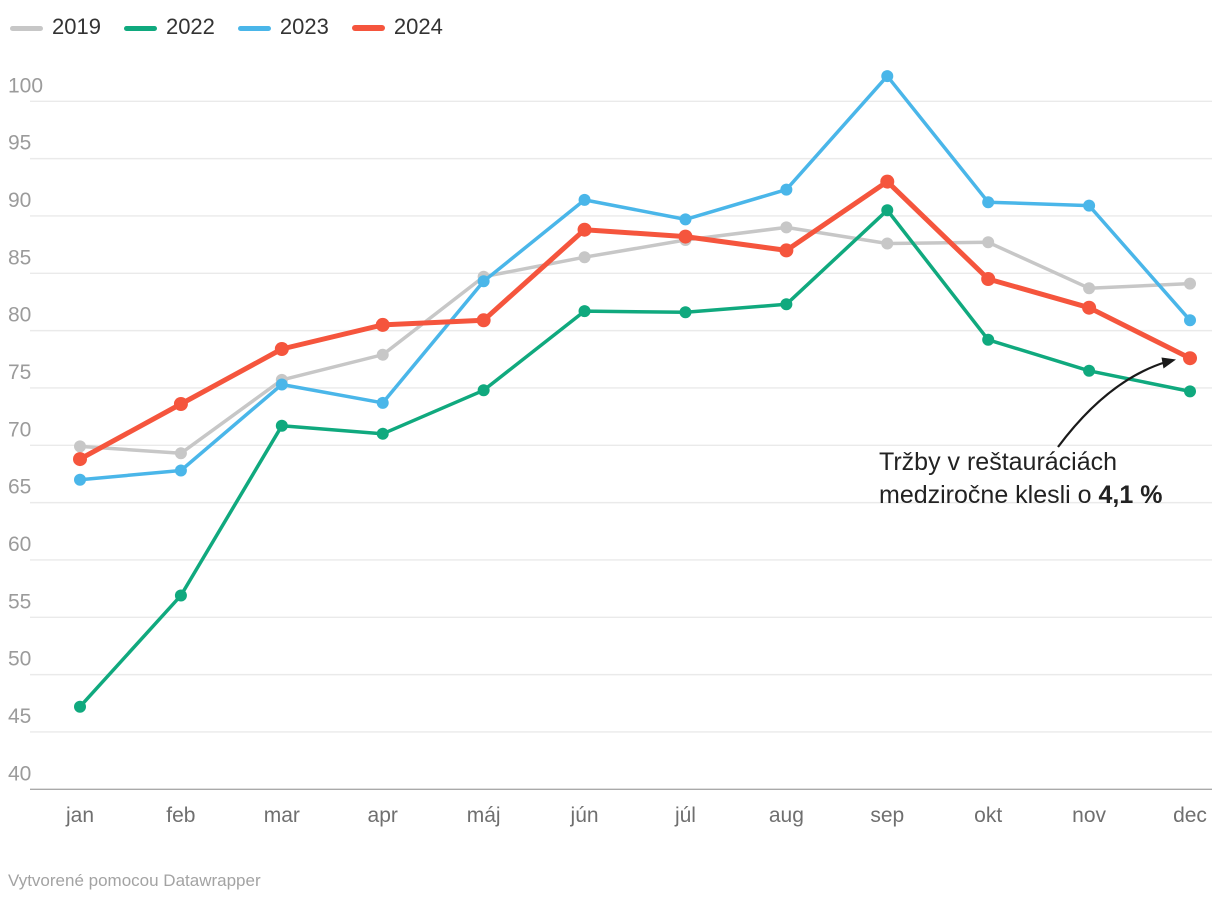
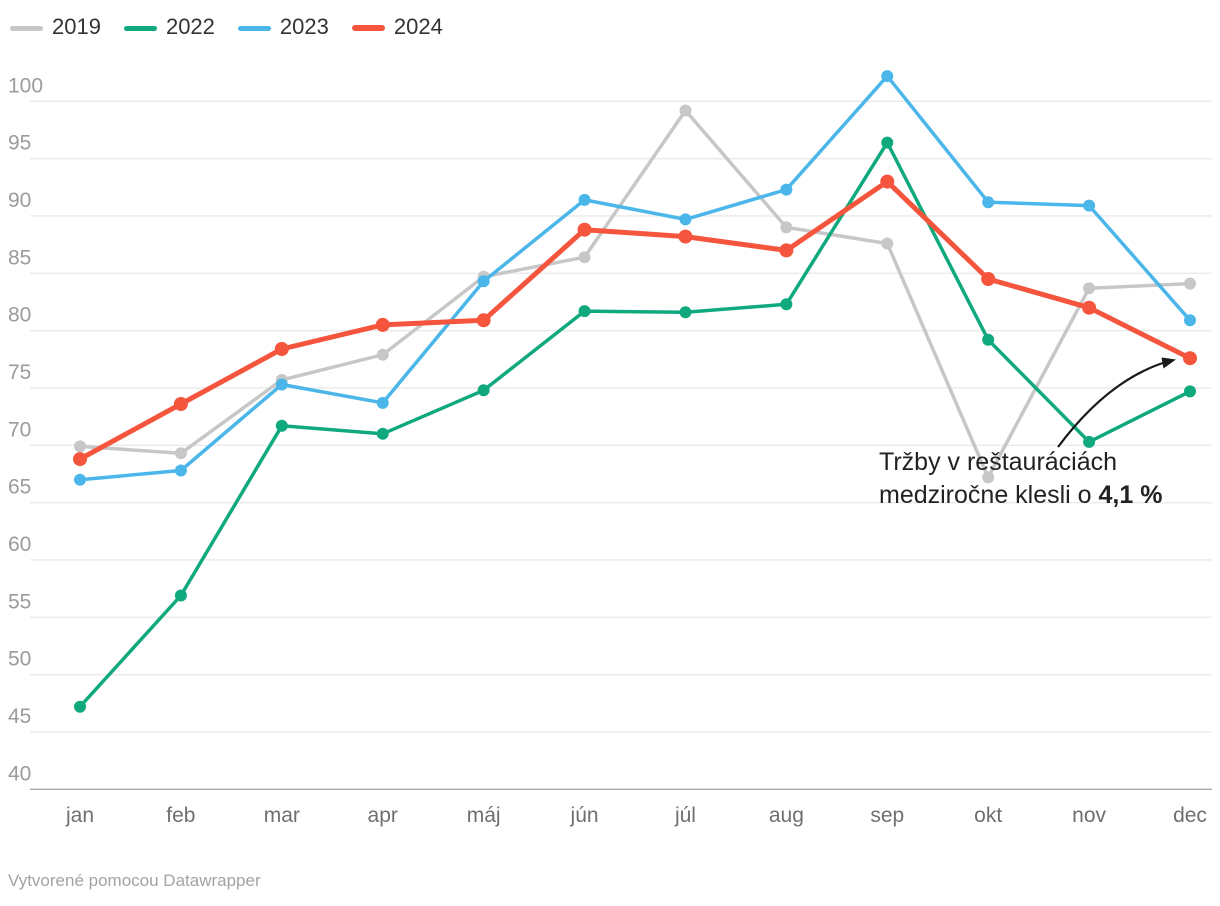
2019/júl: 87.9 -> 99.2
2022/sep: 90.5 -> 96.4
2019/okt: 87.7 -> 67.2
2022/nov: 76.5 -> 70.3
